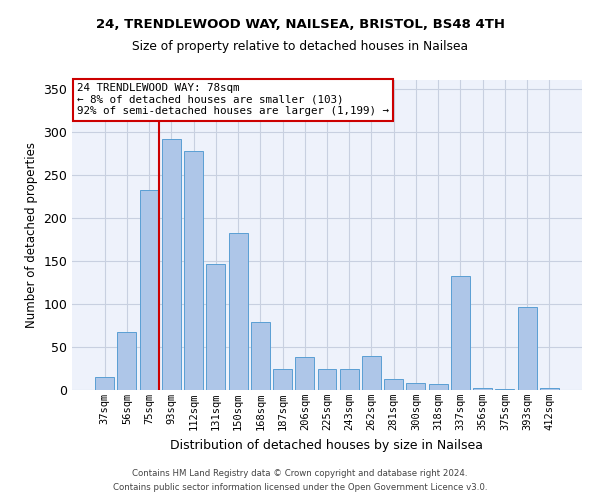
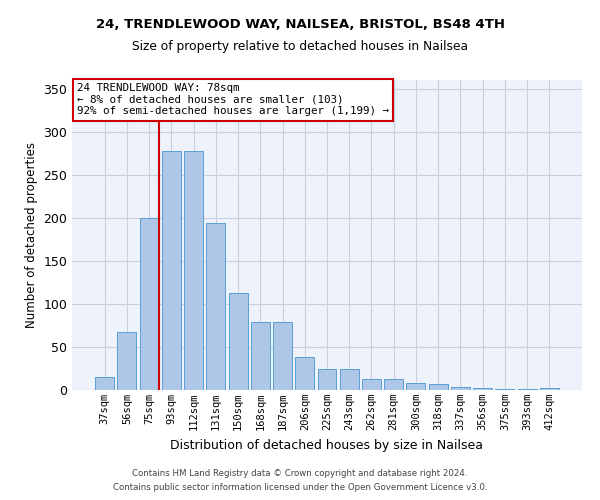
75sqm: 232 -> 200
93sqm: 292 -> 278
131sqm: 146 -> 194
150sqm: 182 -> 113
187sqm: 24 -> 79
262sqm: 40 -> 13
337sqm: 132 -> 4
393sqm: 96 -> 1
